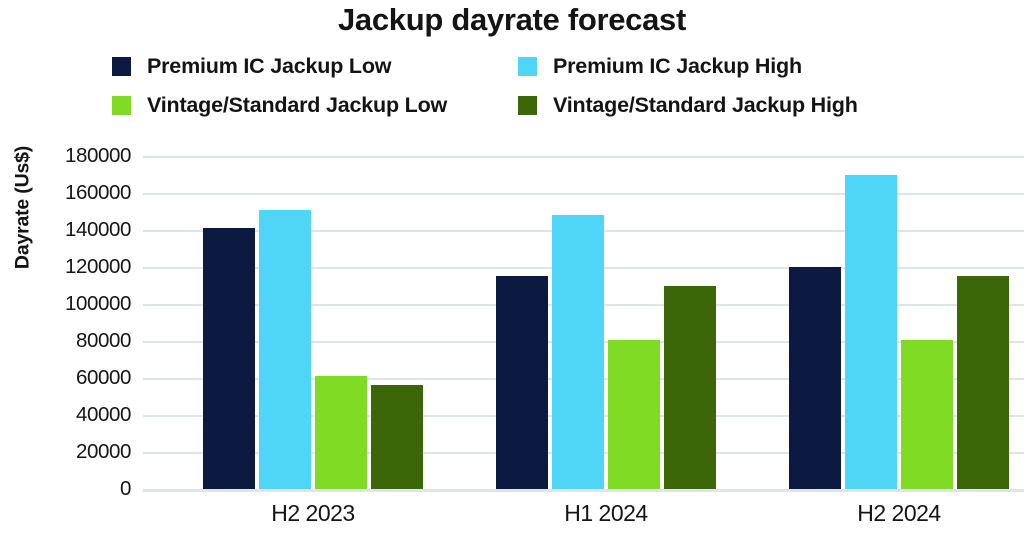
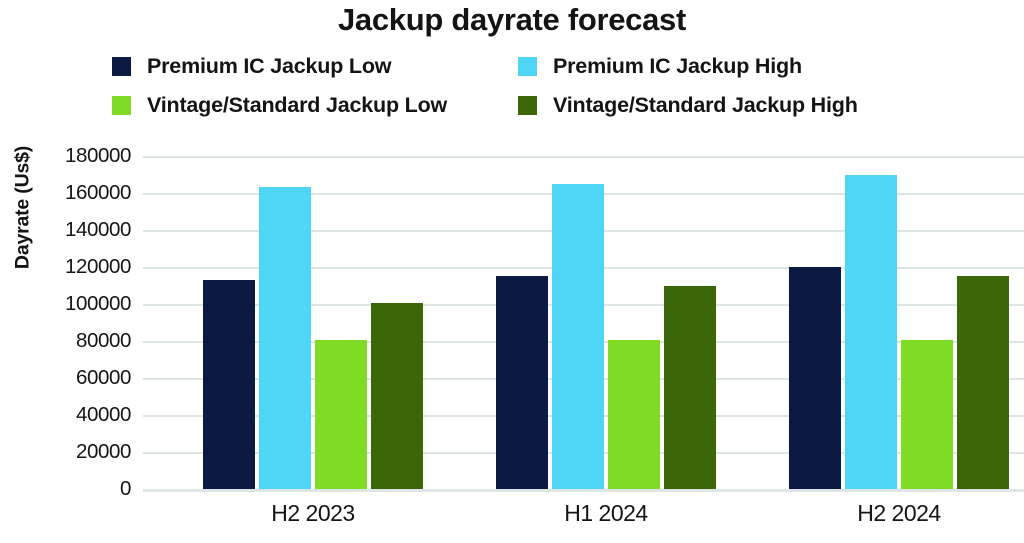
Premium IC Jackup Low/H2 2023: 141000 -> 113000
Premium IC Jackup High/H2 2023: 151000 -> 164000
Vintage/Standard Jackup Low/H2 2023: 61000 -> 80000
Vintage/Standard Jackup High/H2 2023: 56000 -> 100000
Premium IC Jackup High/H1 2024: 148000 -> 165000
